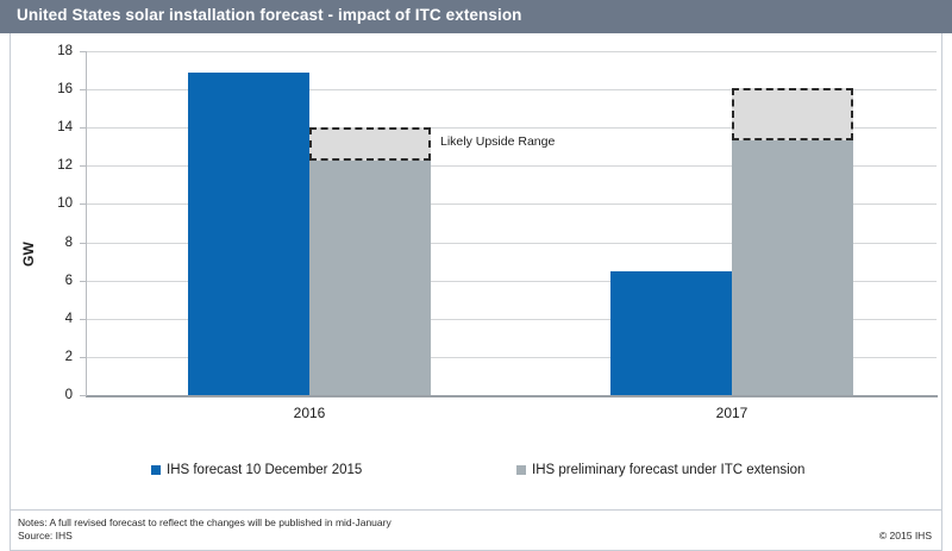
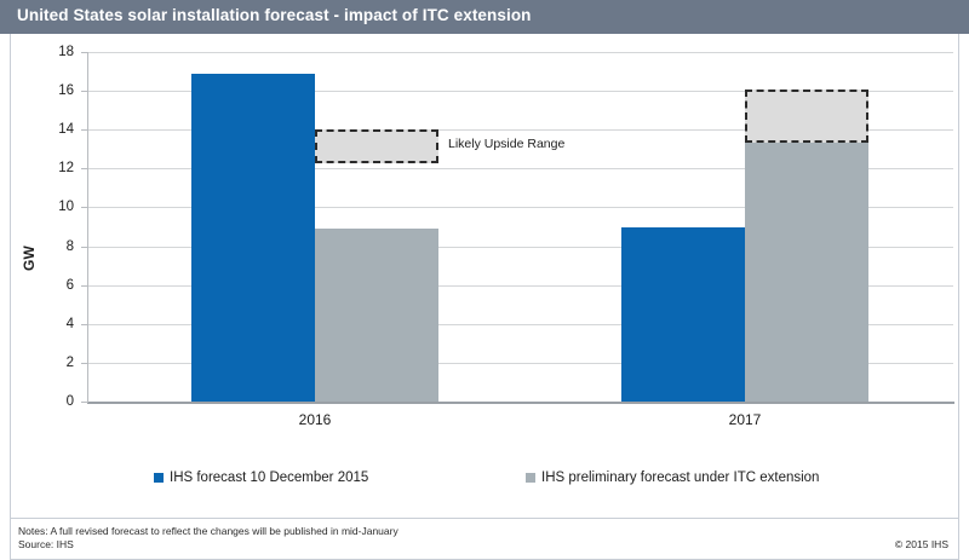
IHS preliminary forecast under ITC extension/2016: 12.3 -> 8.9
IHS forecast 10 December 2015/2017: 6.5 -> 9.0
